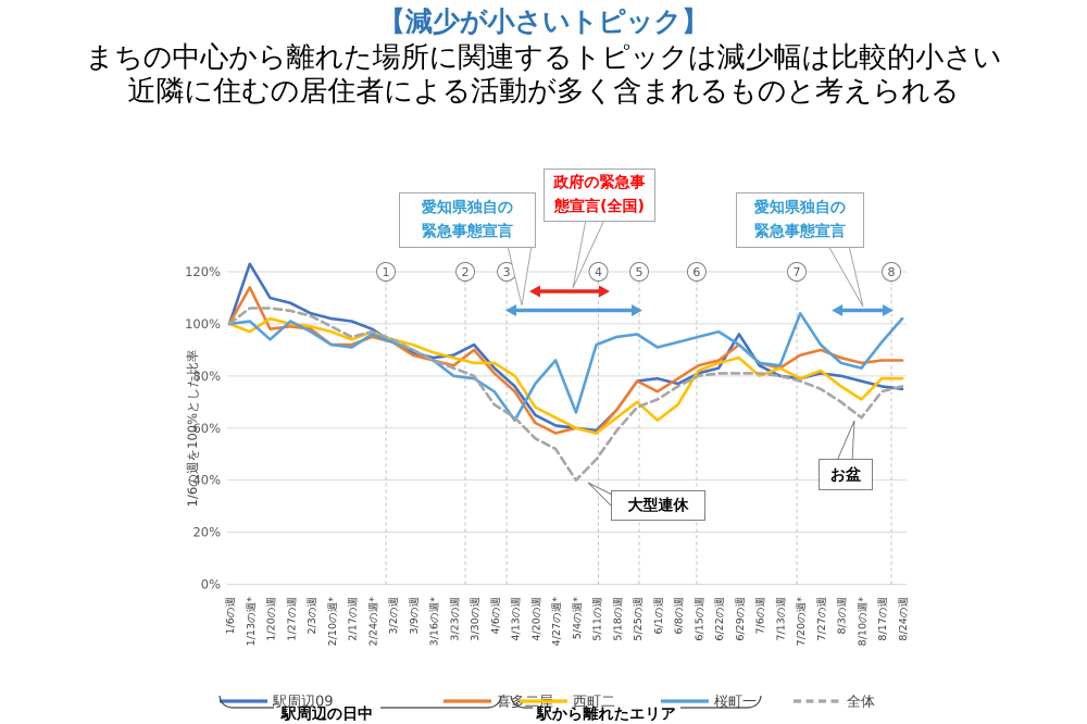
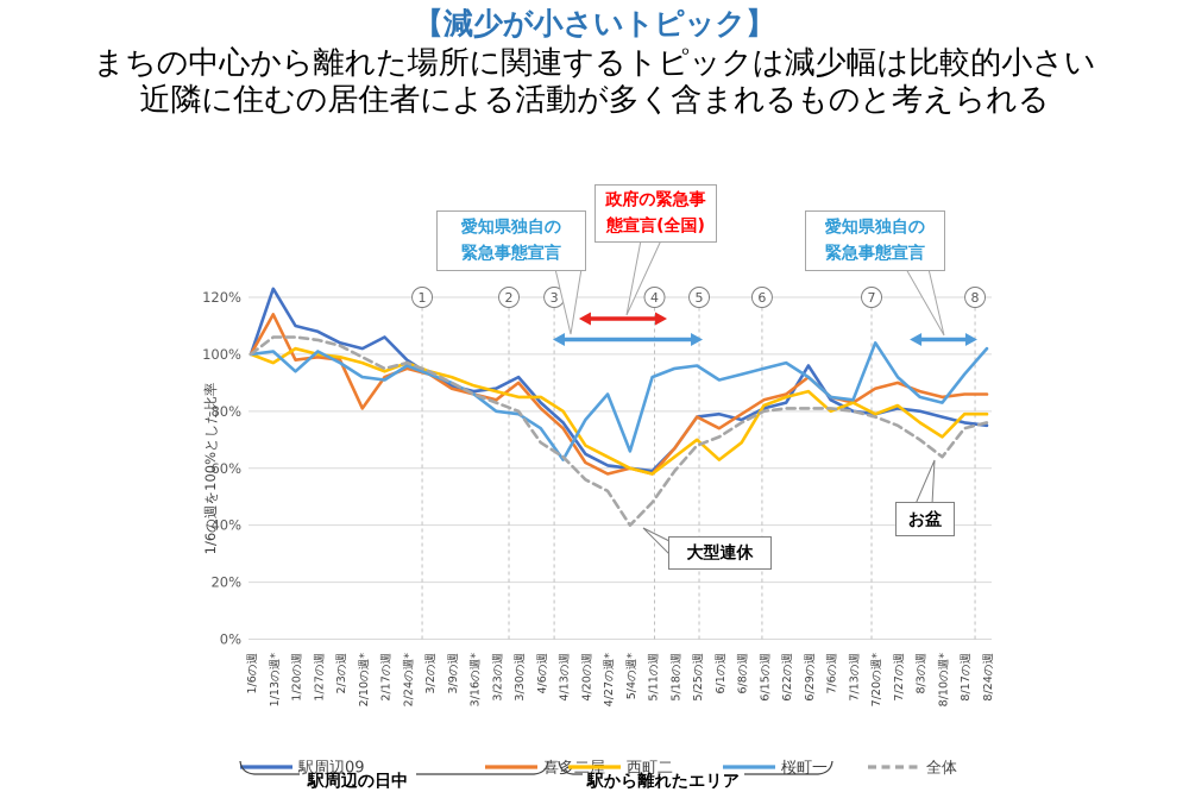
喜多二屋/2/10の週*: 92% -> 81%
駅周辺09/2/17の週: 101% -> 106%
